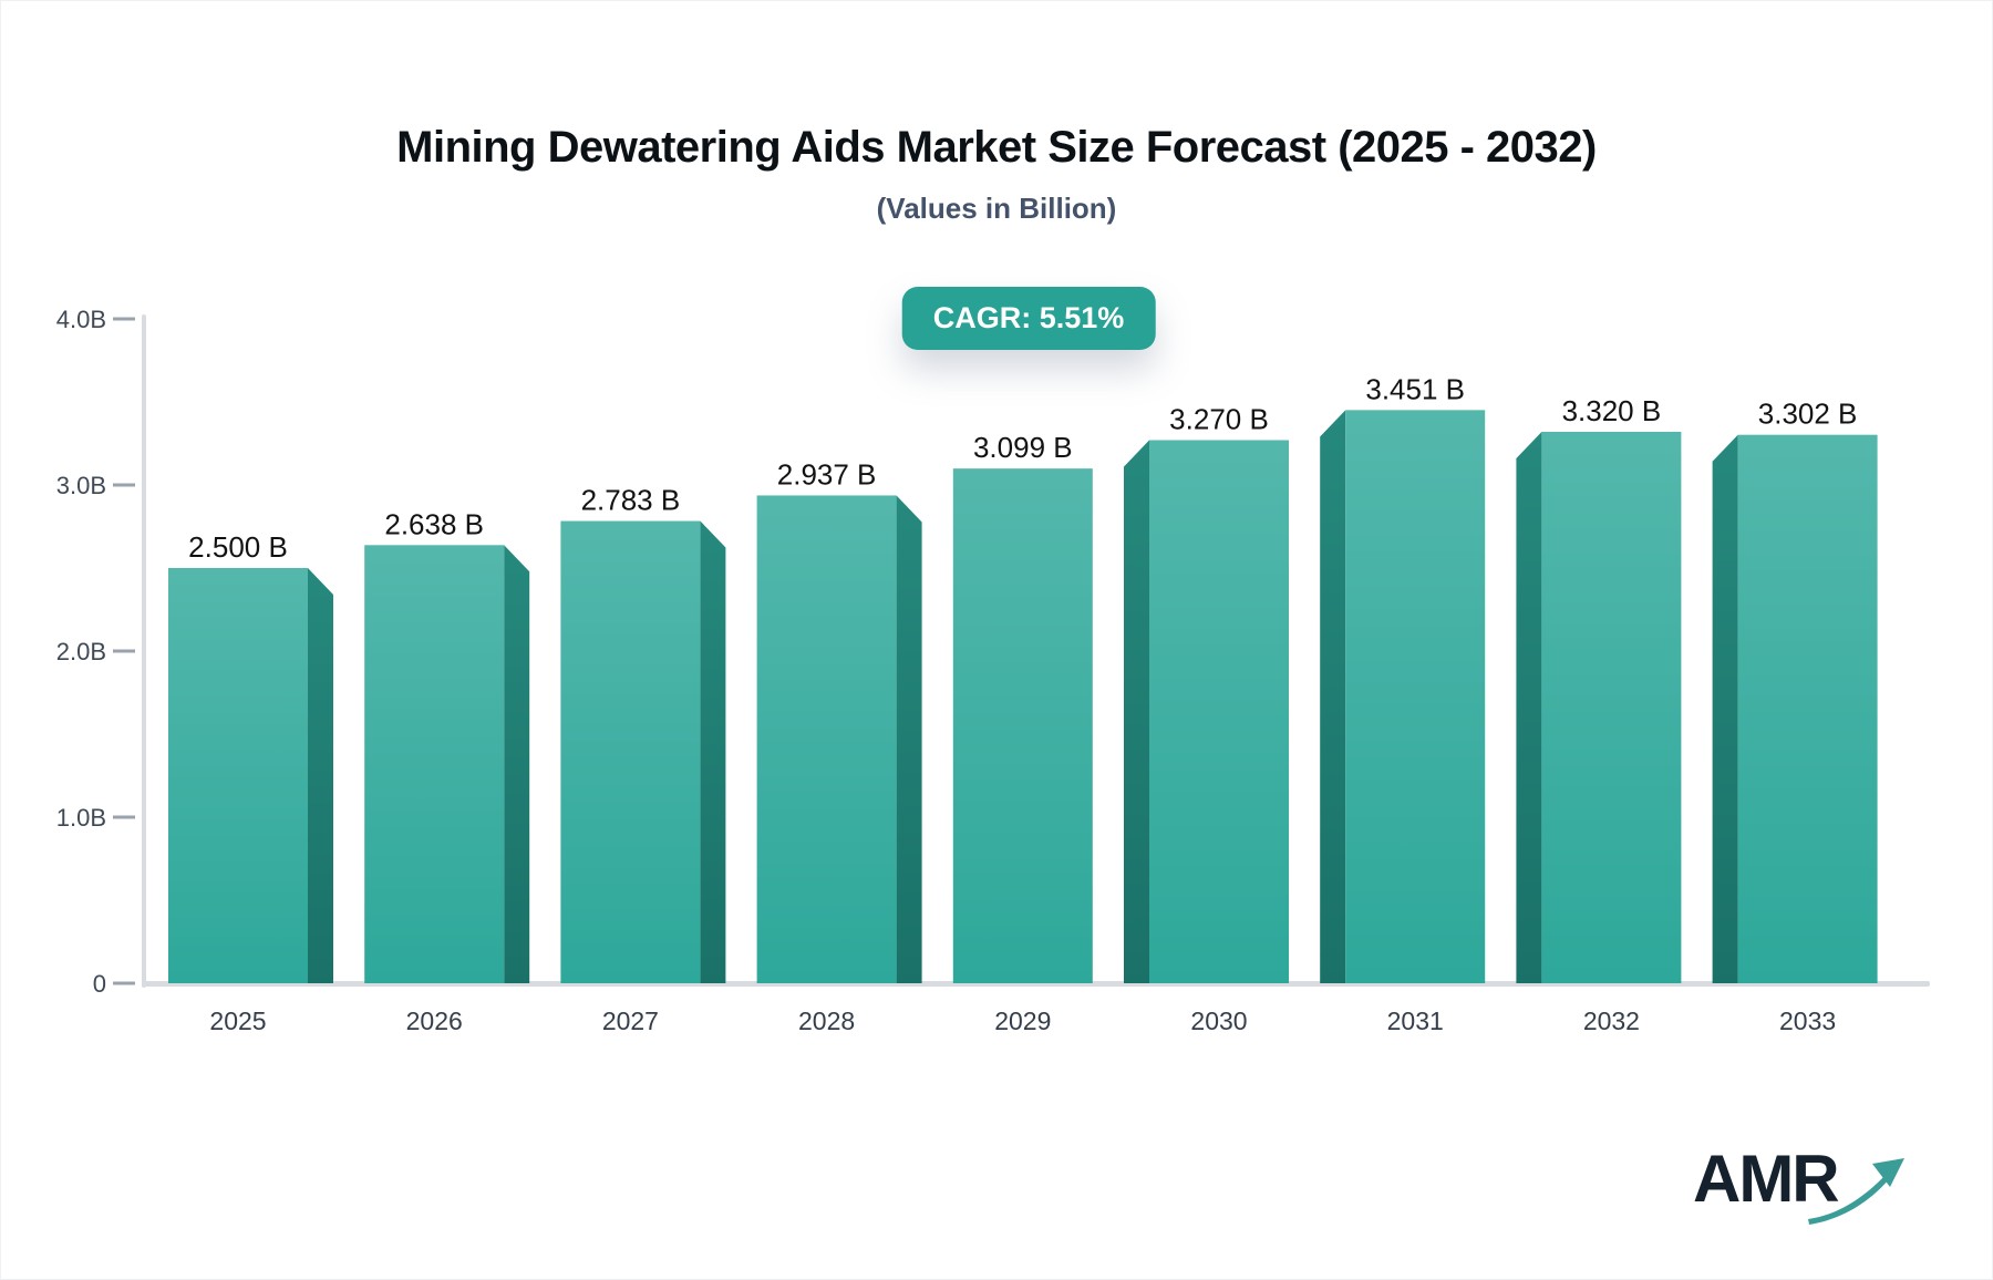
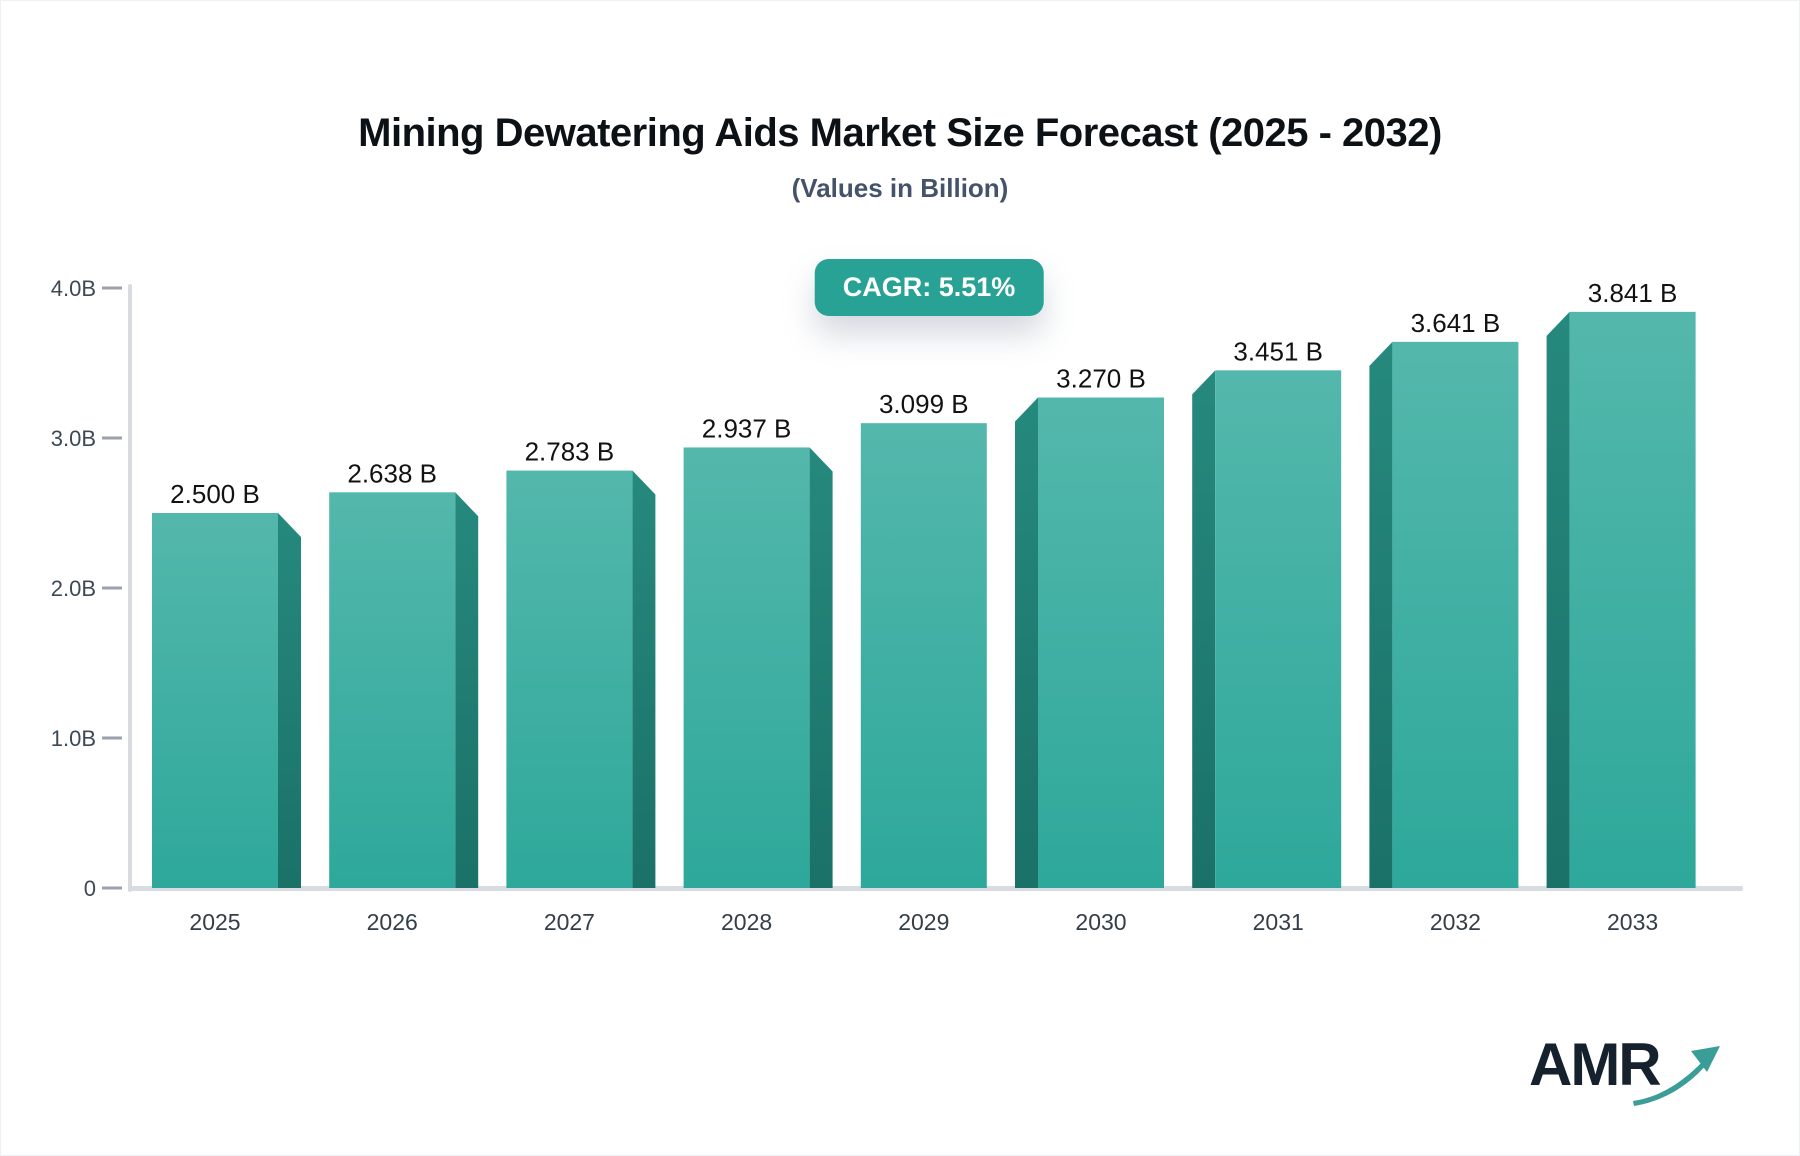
2032: 3.320 -> 3.641
2033: 3.302 -> 3.841
